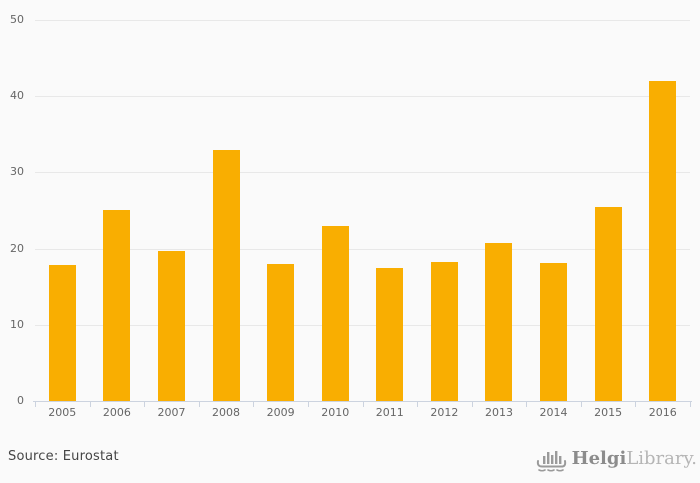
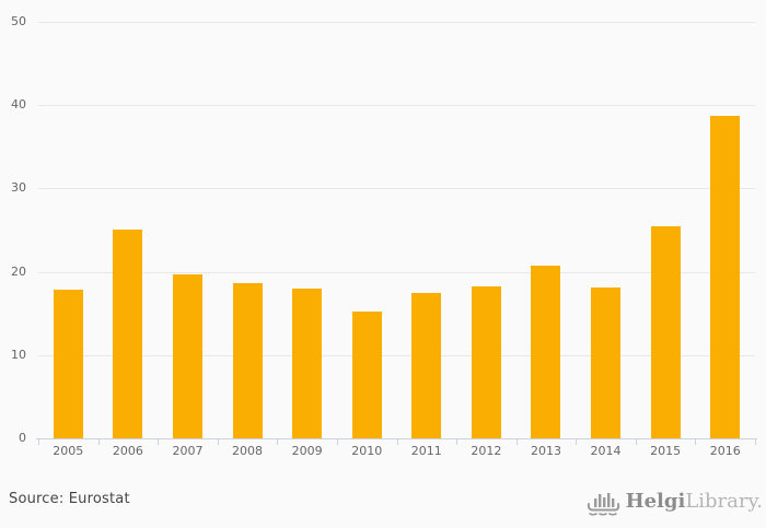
2008: 33 -> 19
2010: 23 -> 15
2016: 42 -> 39
